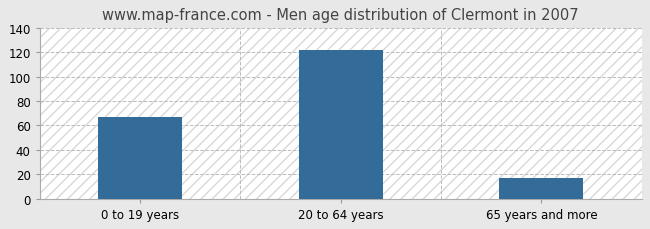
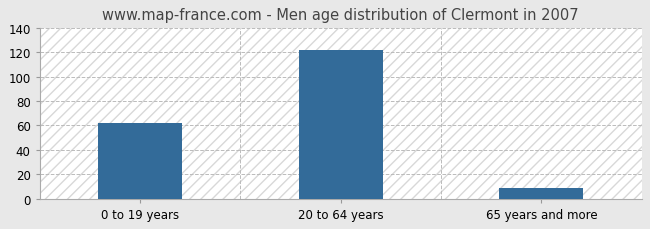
0 to 19 years: 67 -> 62
65 years and more: 17 -> 9
